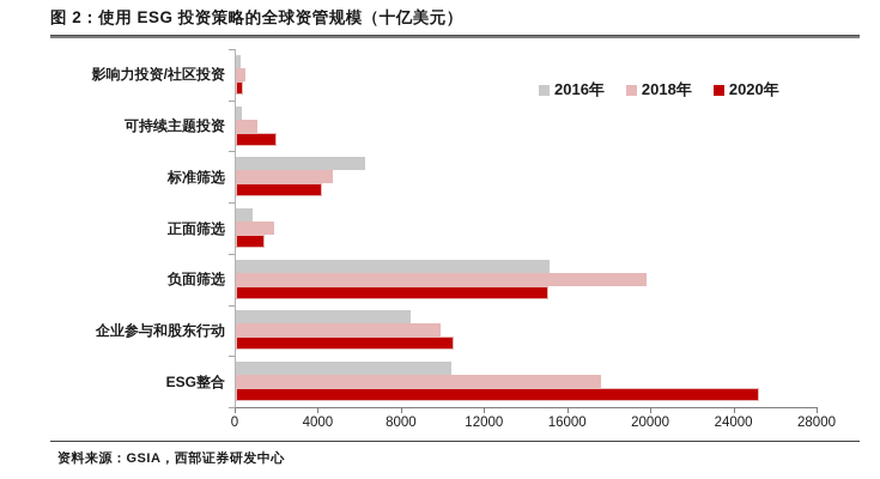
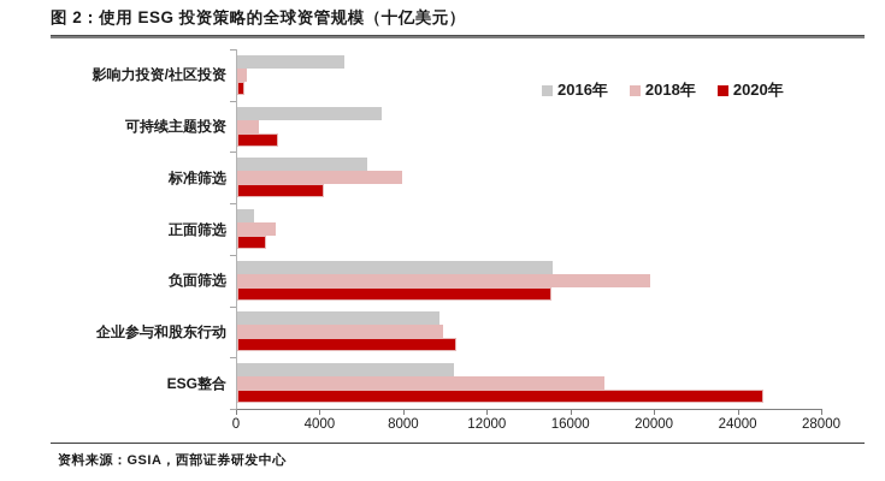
2016年/影响力投资/社区投资: 200 -> 5100
2016年/可持续主题投资: 300 -> 6900
2018年/标准筛选: 4700 -> 7900
2016年/企业参与和股东行动: 8400 -> 9700
